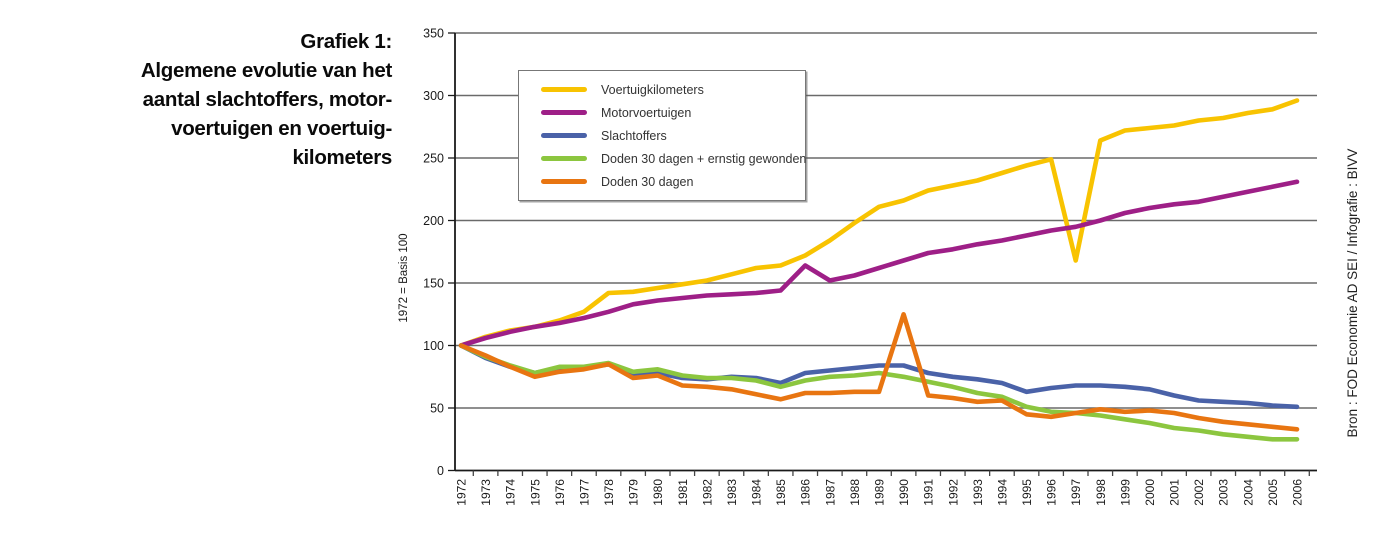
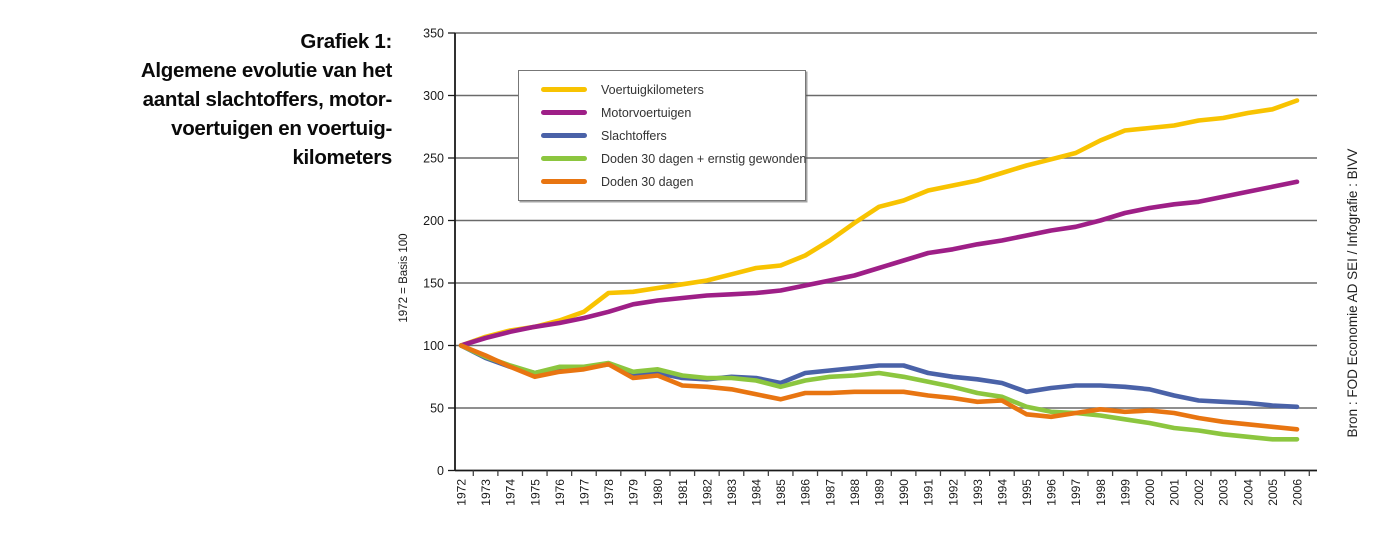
Motorvoertuigen/1986: 164 -> 148
Doden 30 dagen/1990: 125 -> 63
Voertuigkilometers/1997: 168 -> 254
